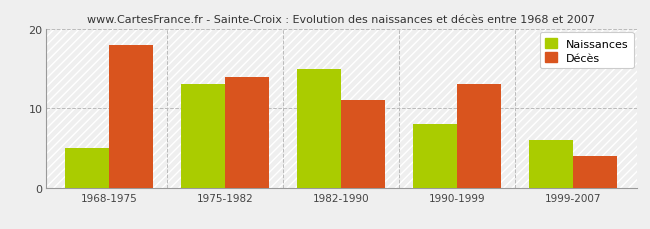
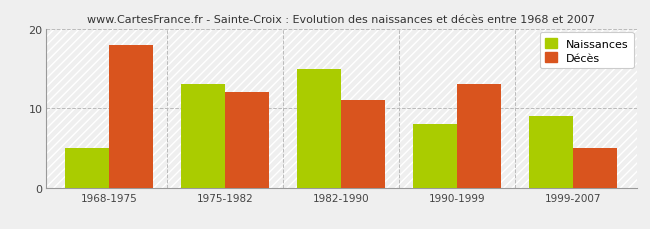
Décès/1975-1982: 14 -> 12
Naissances/1999-2007: 6 -> 9
Décès/1999-2007: 4 -> 5
